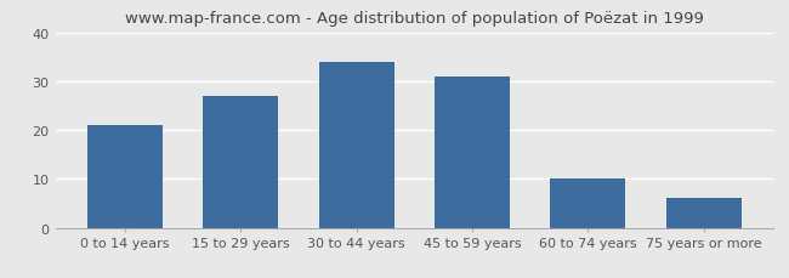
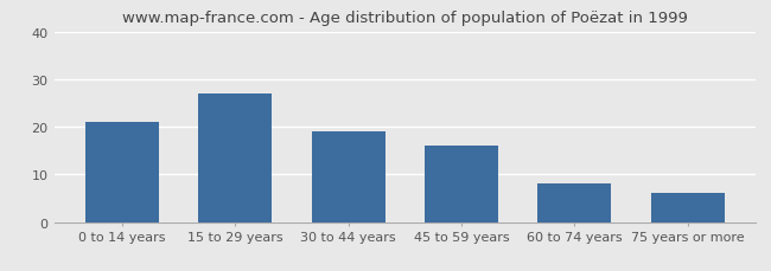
30 to 44 years: 34 -> 19
45 to 59 years: 31 -> 16
60 to 74 years: 10 -> 8
